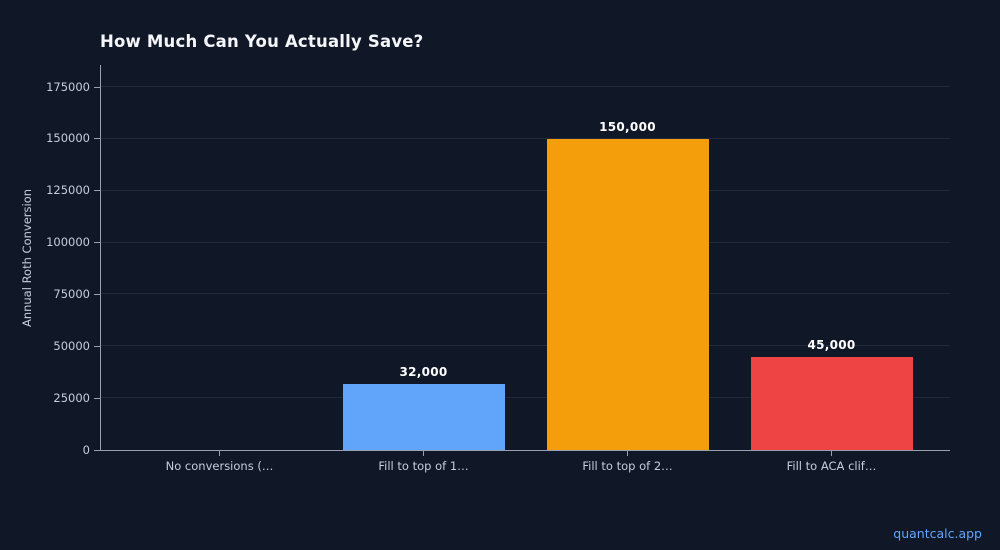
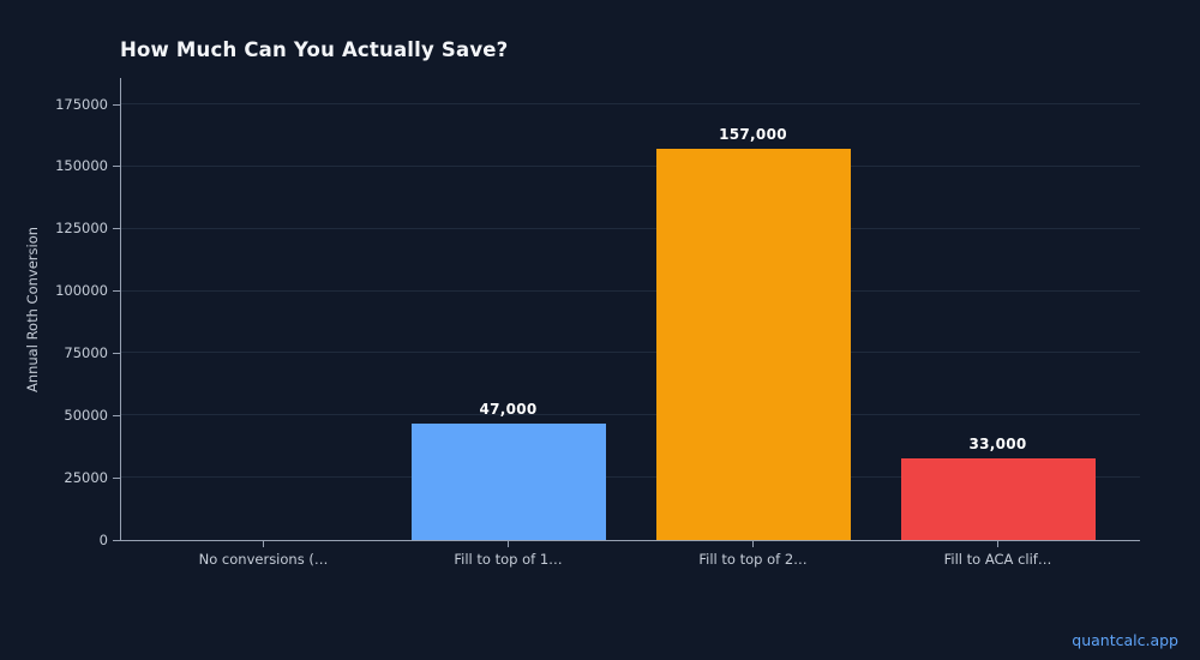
Fill to top of 1…: 32,000 -> 47,000
Fill to top of 2…: 150,000 -> 157,000
Fill to ACA clif…: 45,000 -> 33,000
